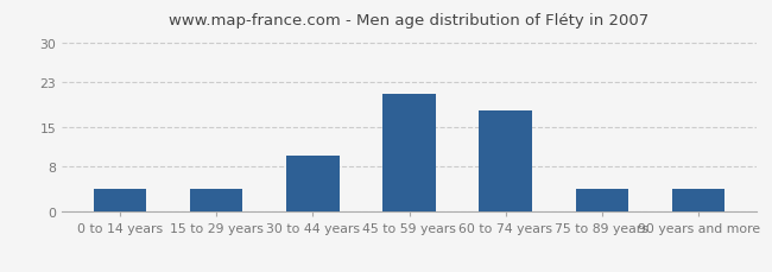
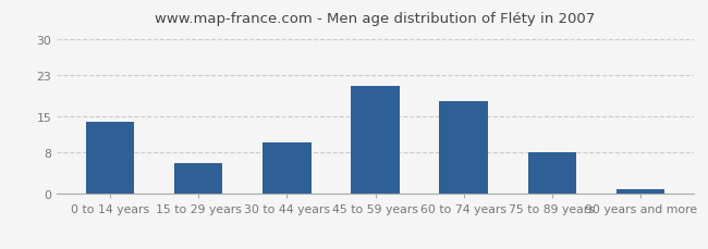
0 to 14 years: 4 -> 14
15 to 29 years: 4 -> 6
75 to 89 years: 4 -> 8
90 years and more: 4 -> 1
